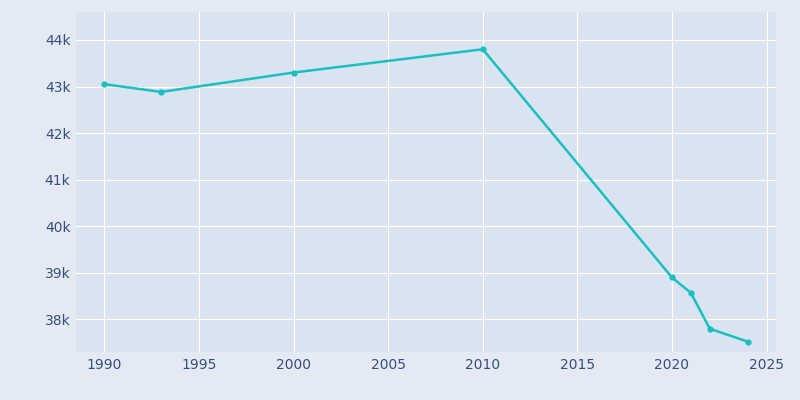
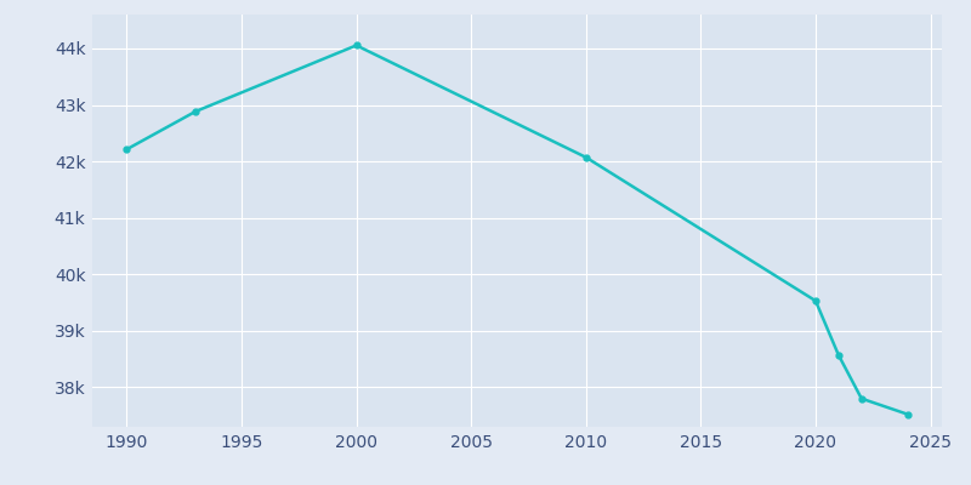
1990: 43.05k -> 42.21k
2000: 43.30k -> 44.05k
2010: 43.80k -> 42.07k
2020: 38.90k -> 39.53k
